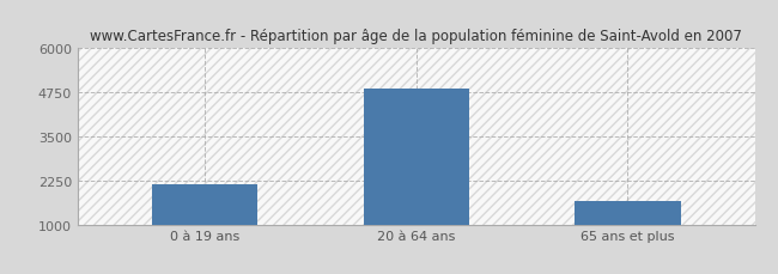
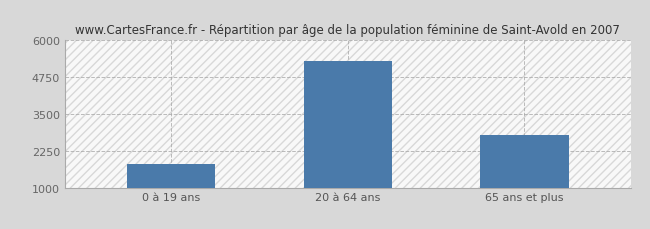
0 à 19 ans: 2150 -> 1800
20 à 64 ans: 4870 -> 5300
65 ans et plus: 1680 -> 2800
